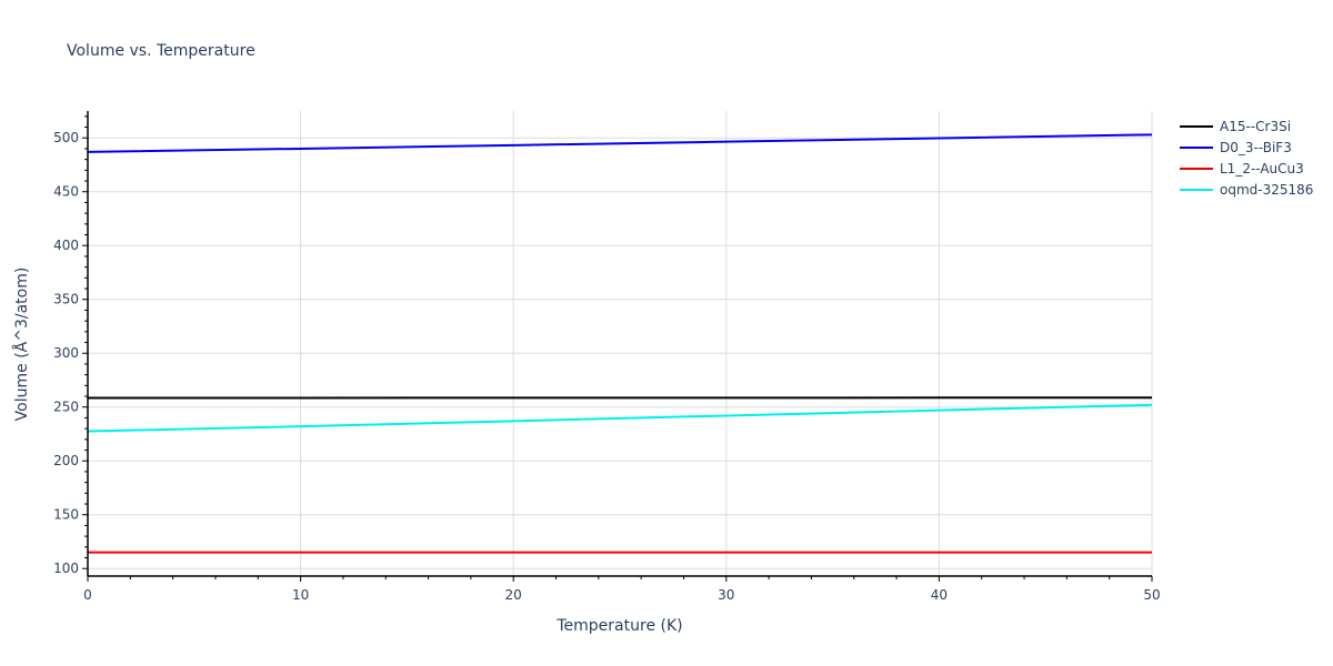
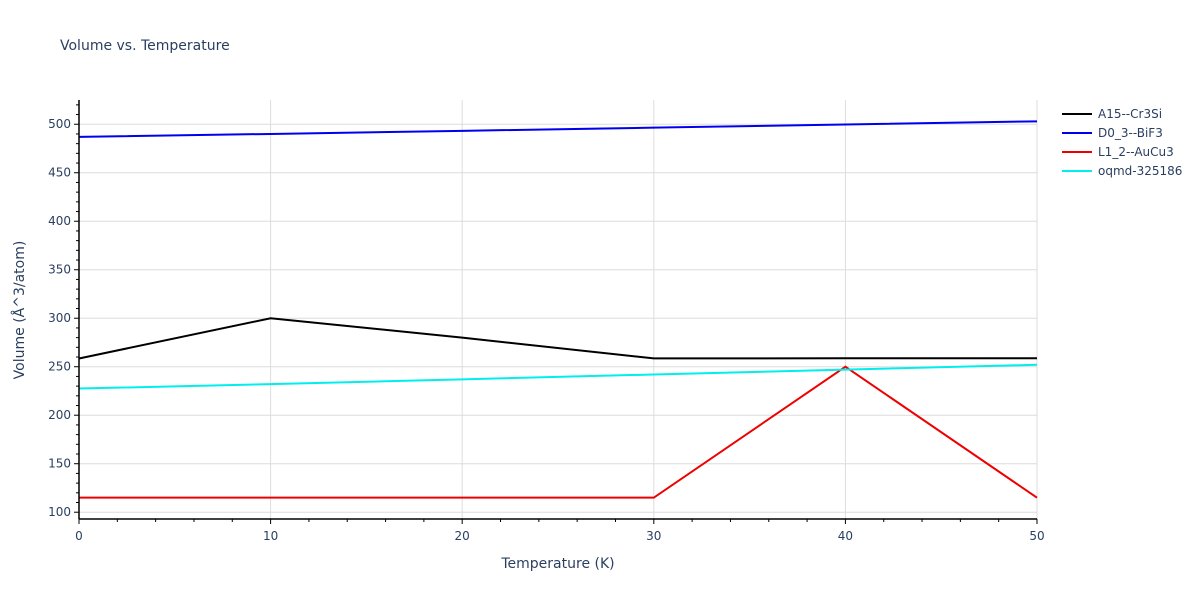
A15--Cr3Si/10: 260 -> 300
A15--Cr3Si/20: 260 -> 280
L1_2--AuCu3/40: 120 -> 250
